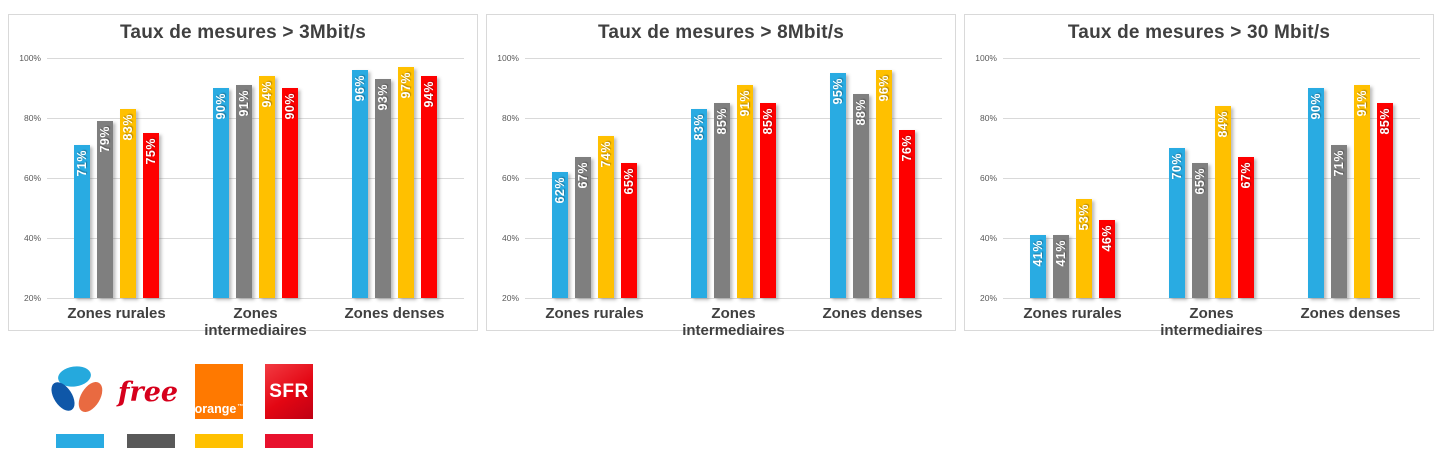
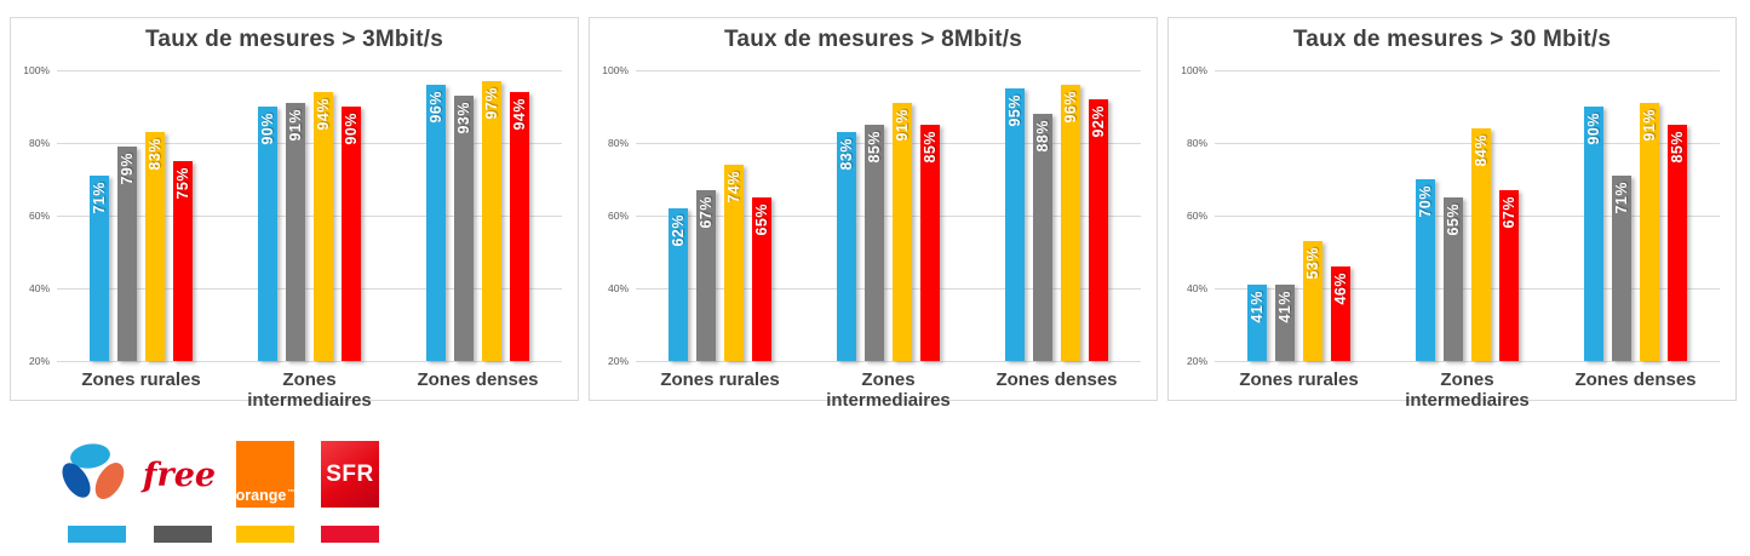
Taux de mesures > 8Mbit/s/SFR/Zones denses: 76% -> 92%
